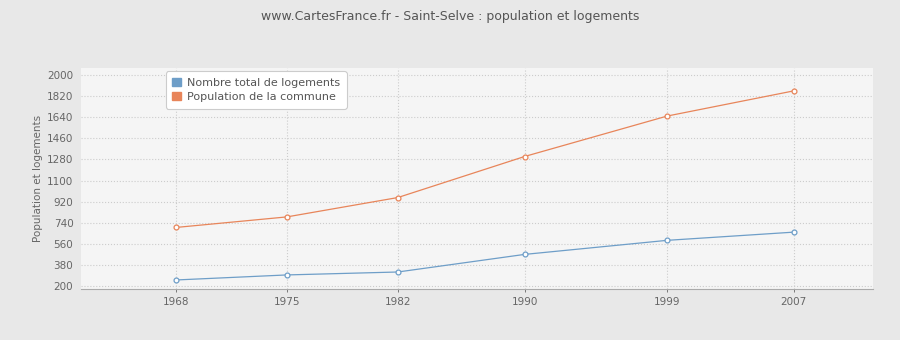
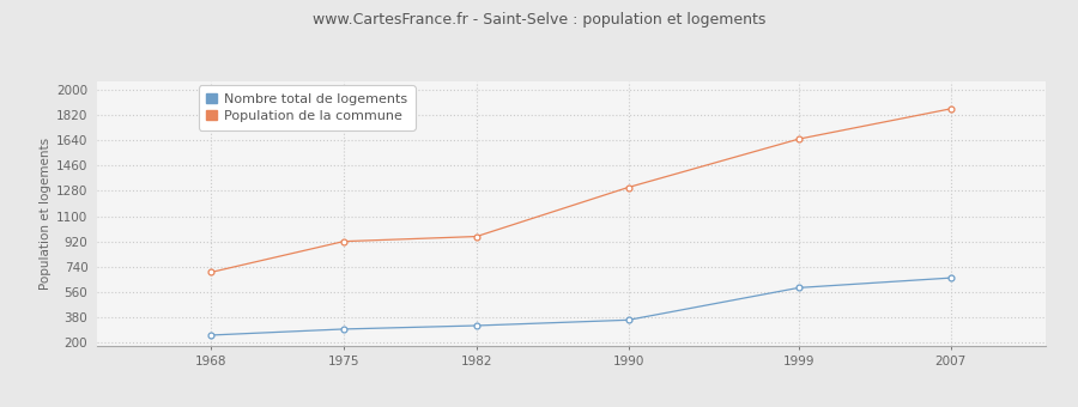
Population de la commune/1975: 790 -> 920
Nombre total de logements/1990: 470 -> 360
